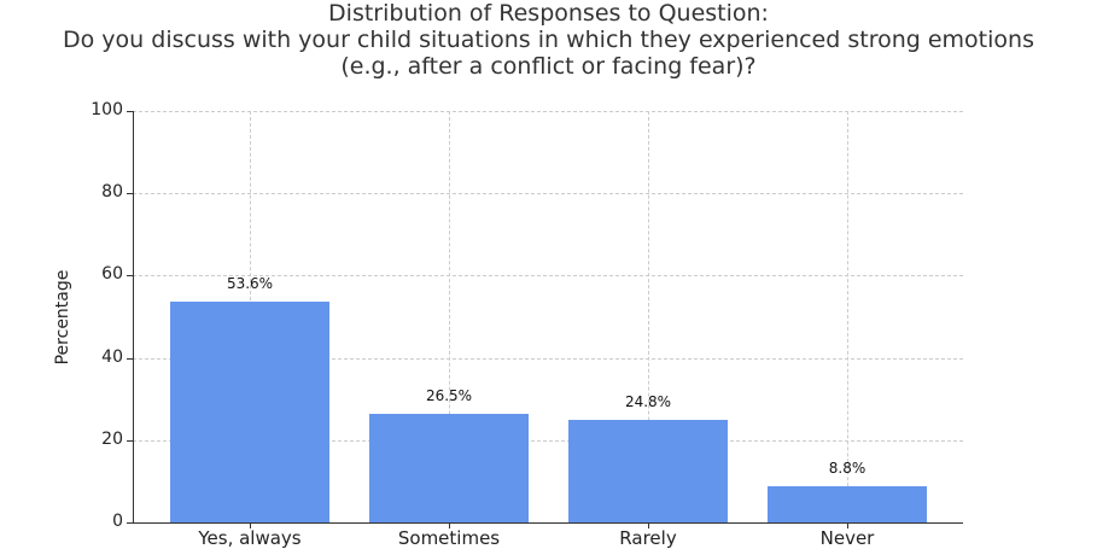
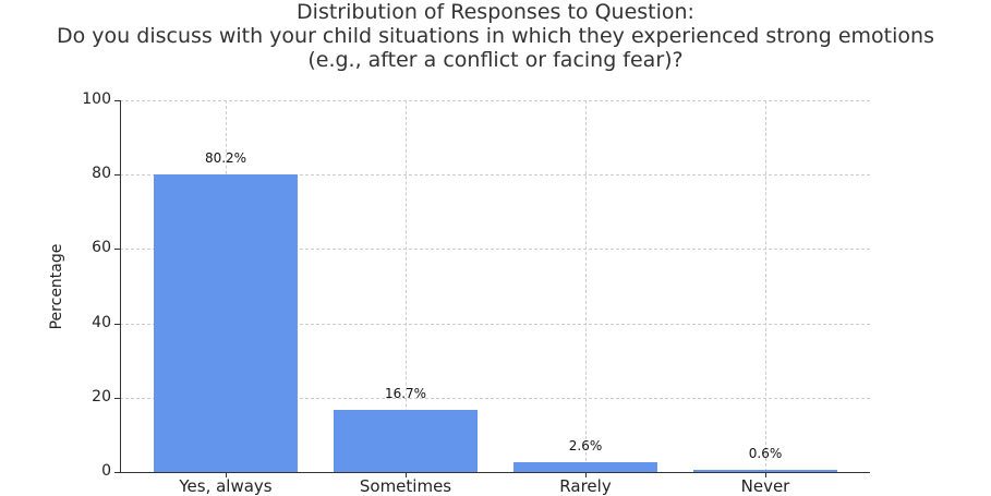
Yes, always: 53.6% -> 80.2%
Sometimes: 26.5% -> 16.7%
Rarely: 24.8% -> 2.6%
Never: 8.8% -> 0.6%
